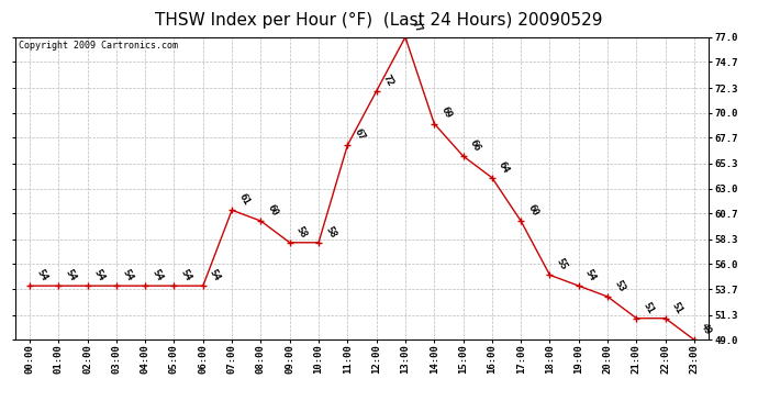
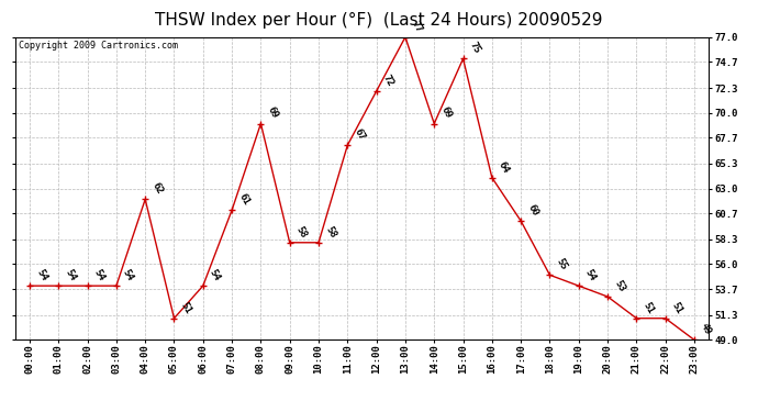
04:00: 54 -> 62
05:00: 54 -> 51
08:00: 60 -> 69
15:00: 66 -> 75
